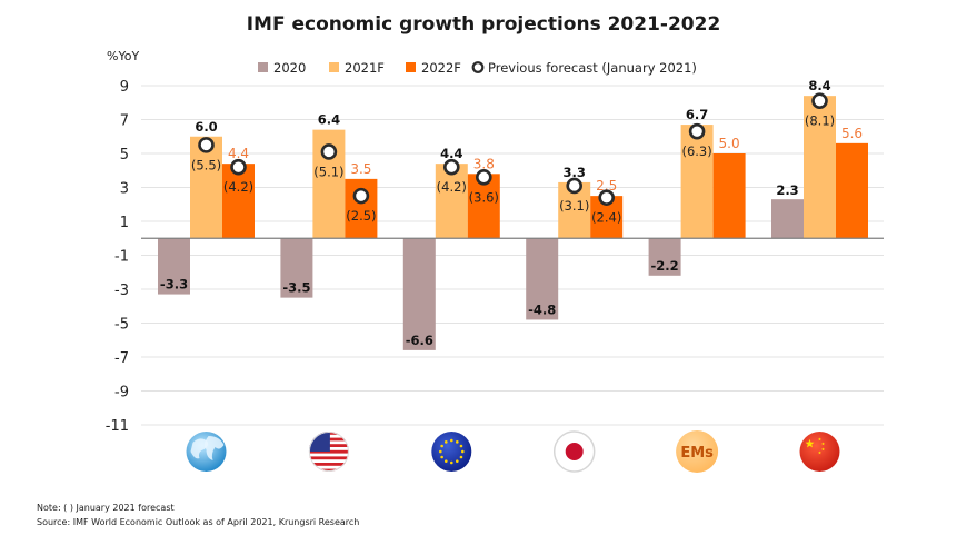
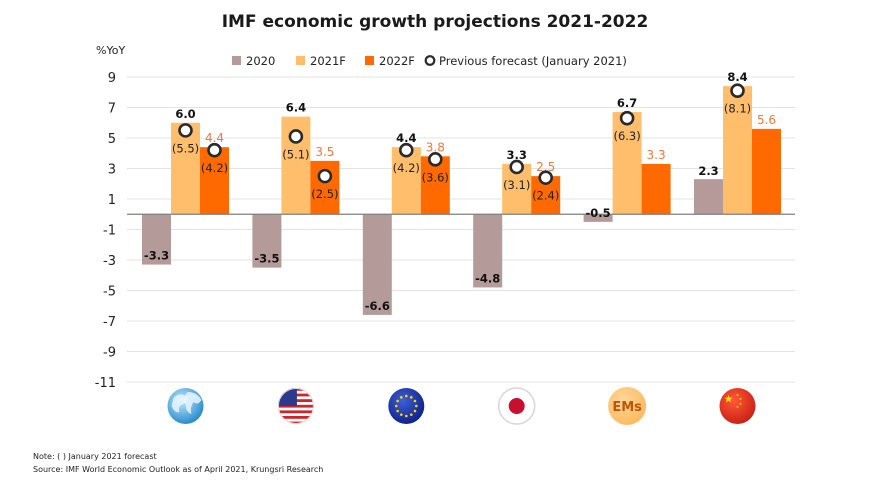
2020/EMs: -2.2 -> -0.5
2022F/EMs: 5.0 -> 3.3
